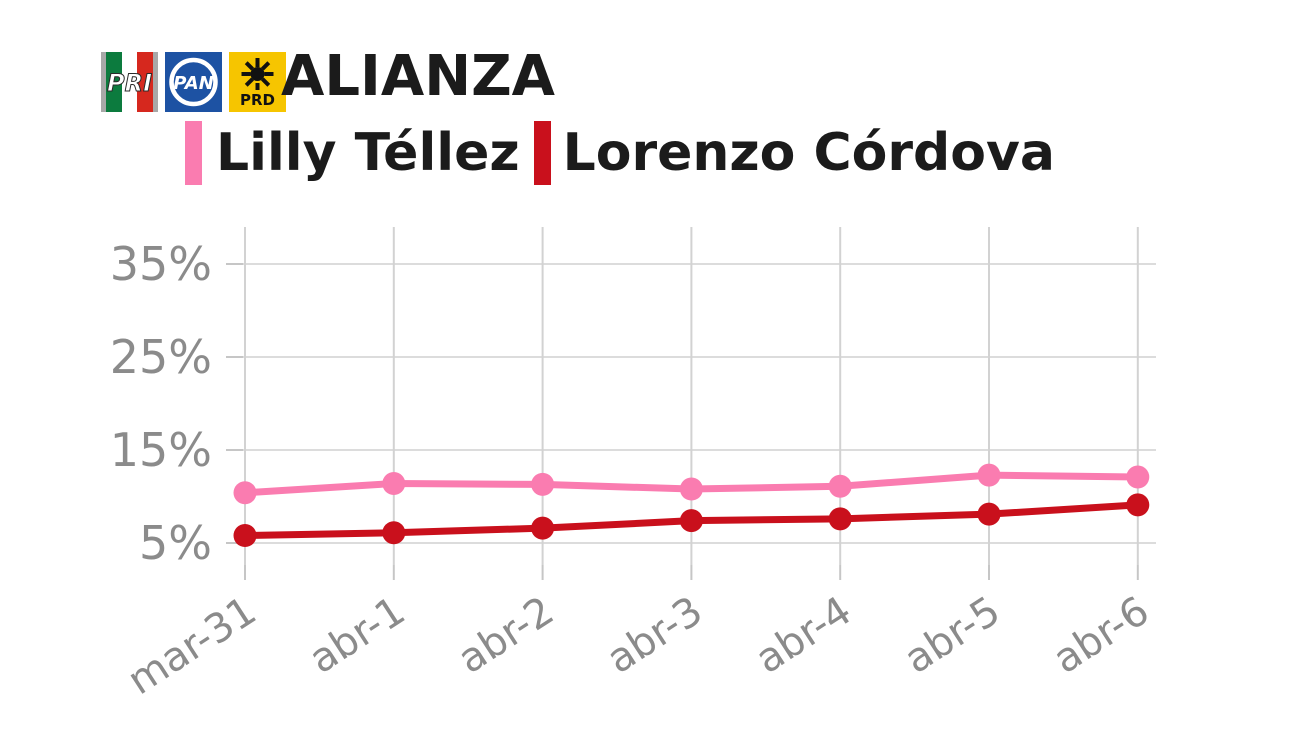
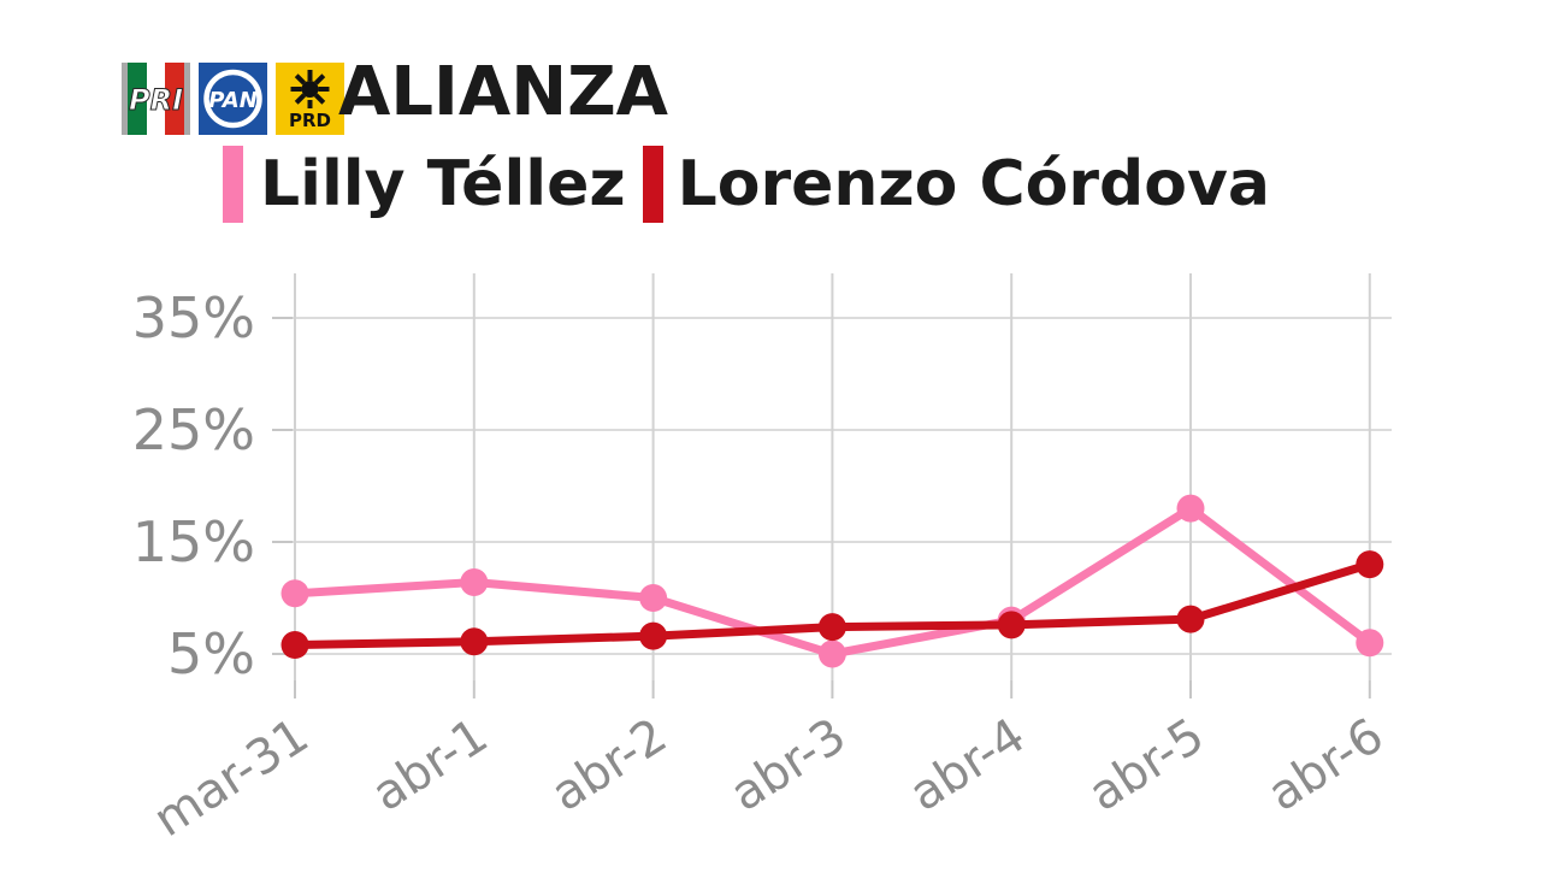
Lilly Téllez/abr-2: 11% -> 10%
Lilly Téllez/abr-3: 11% -> 5%
Lilly Téllez/abr-4: 11% -> 8%
Lilly Téllez/abr-5: 12% -> 18%
Lilly Téllez/abr-6: 12% -> 6%
Lorenzo Córdova/abr-6: 9% -> 13%
